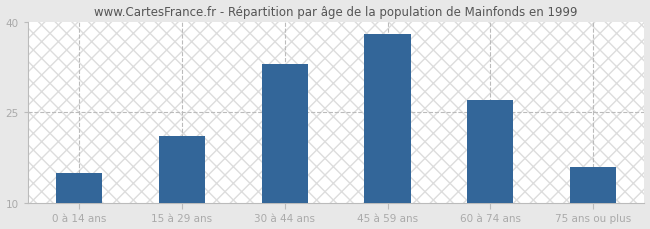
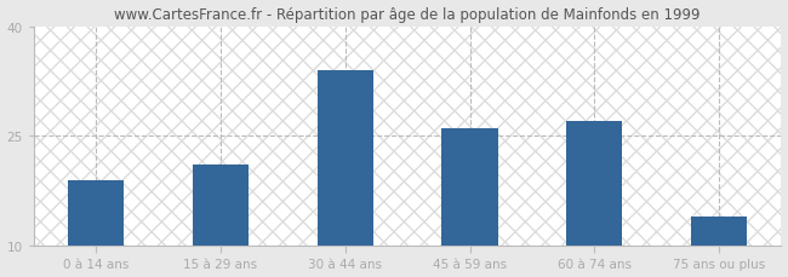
0 à 14 ans: 15 -> 19
30 à 44 ans: 33 -> 34
45 à 59 ans: 38 -> 26
75 ans ou plus: 16 -> 14
